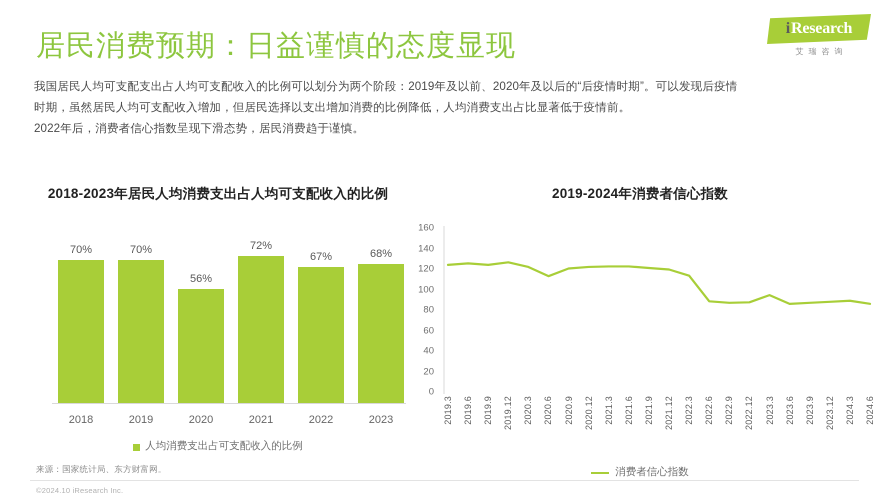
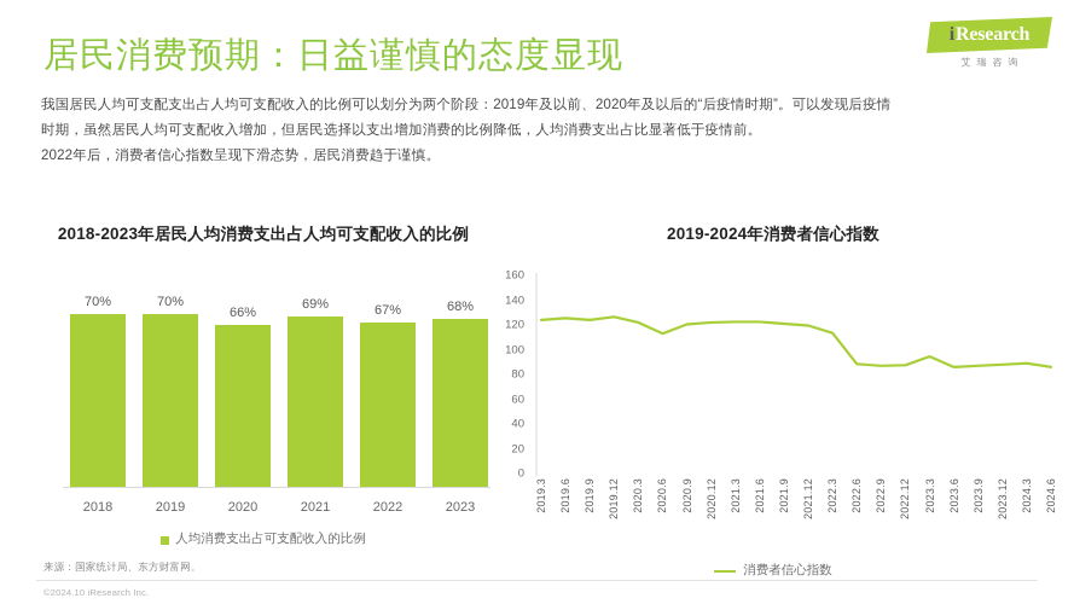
2018-2023年居民人均消费支出占人均可支配收入的比例/2020: 56% -> 66%
2018-2023年居民人均消费支出占人均可支配收入的比例/2021: 72% -> 69%
